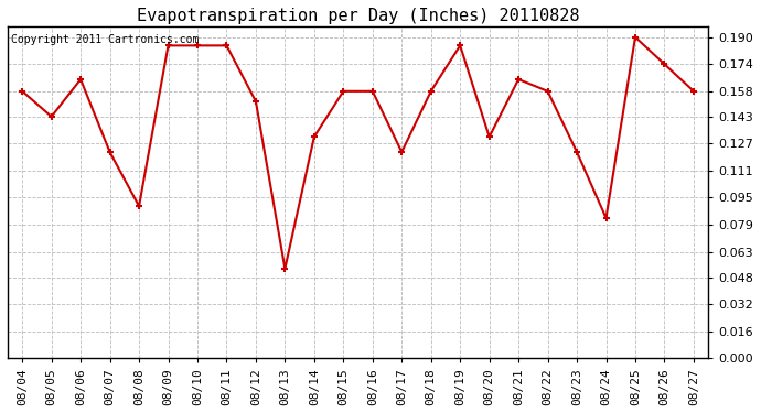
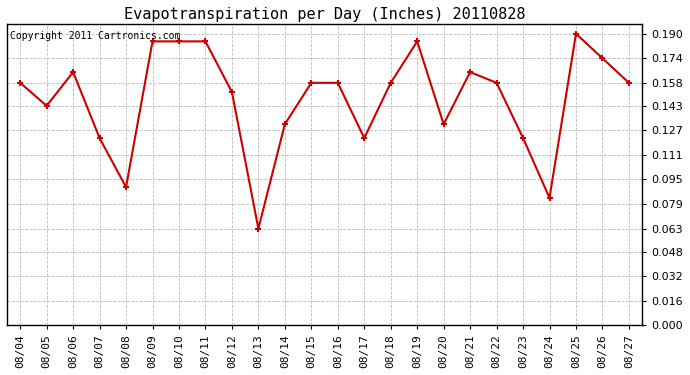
08/13: 0.053 -> 0.063
